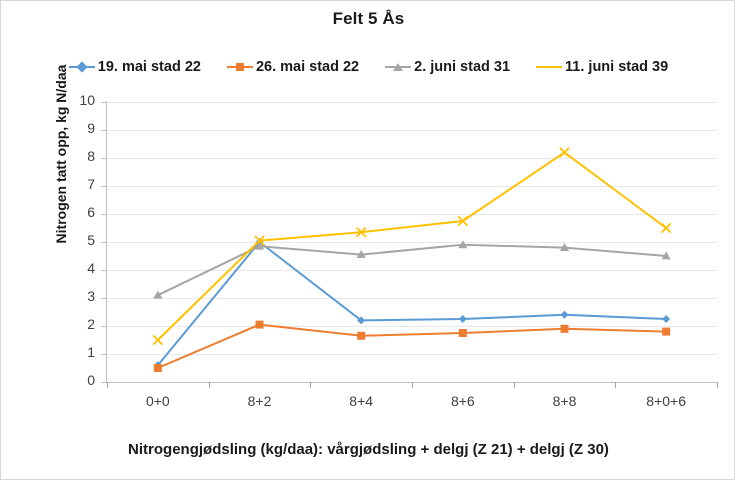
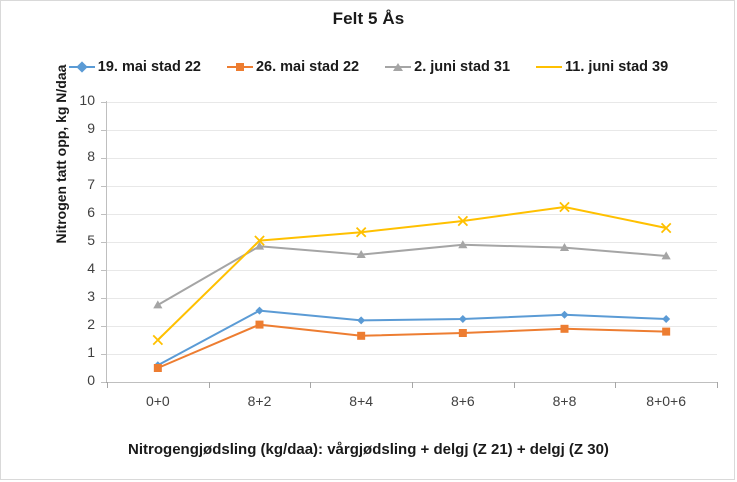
2. juni stad 31/0+0: 3.1 -> 2.8
19. mai stad 22/8+2: 5.0 -> 2.5
11. juni stad 39/8+8: 8.2 -> 6.2
